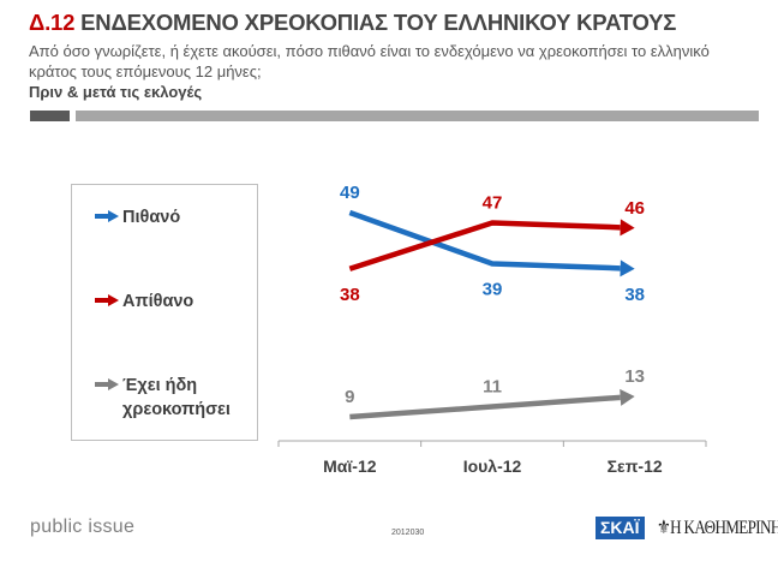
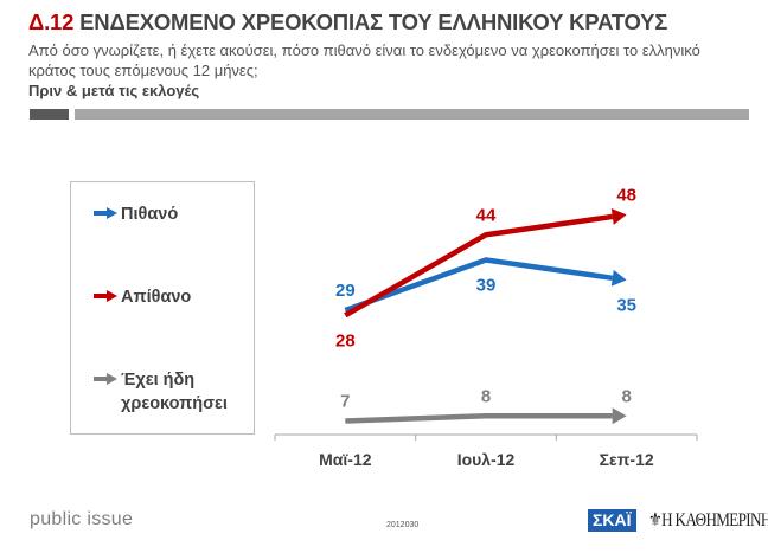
Πιθανό/Μαϊ-12: 49 -> 29
Απίθανο/Μαϊ-12: 38 -> 28
Έχει ήδη χρεοκοπήσει/Μαϊ-12: 9 -> 7
Απίθανο/Ιουλ-12: 47 -> 44
Έχει ήδη χρεοκοπήσει/Ιουλ-12: 11 -> 8
Πιθανό/Σεπ-12: 38 -> 35
Απίθανο/Σεπ-12: 46 -> 48
Έχει ήδη χρεοκοπήσει/Σεπ-12: 13 -> 8
